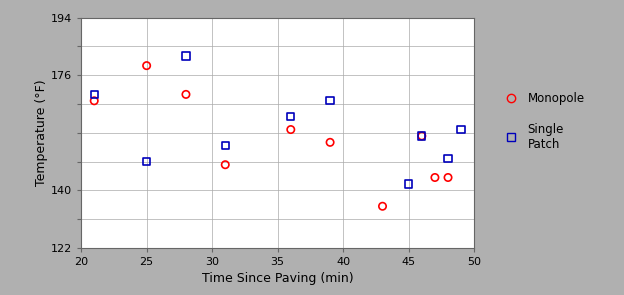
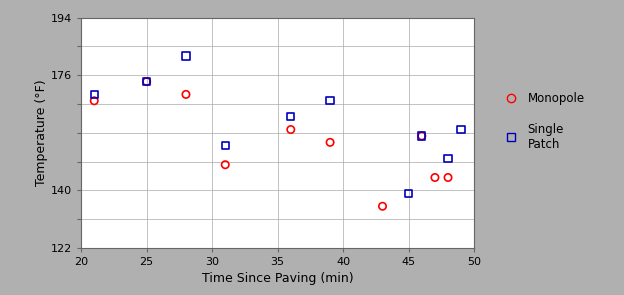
Monopole/25: 179 -> 174
Single Patch/25: 149 -> 174
Single Patch/45: 142 -> 139
